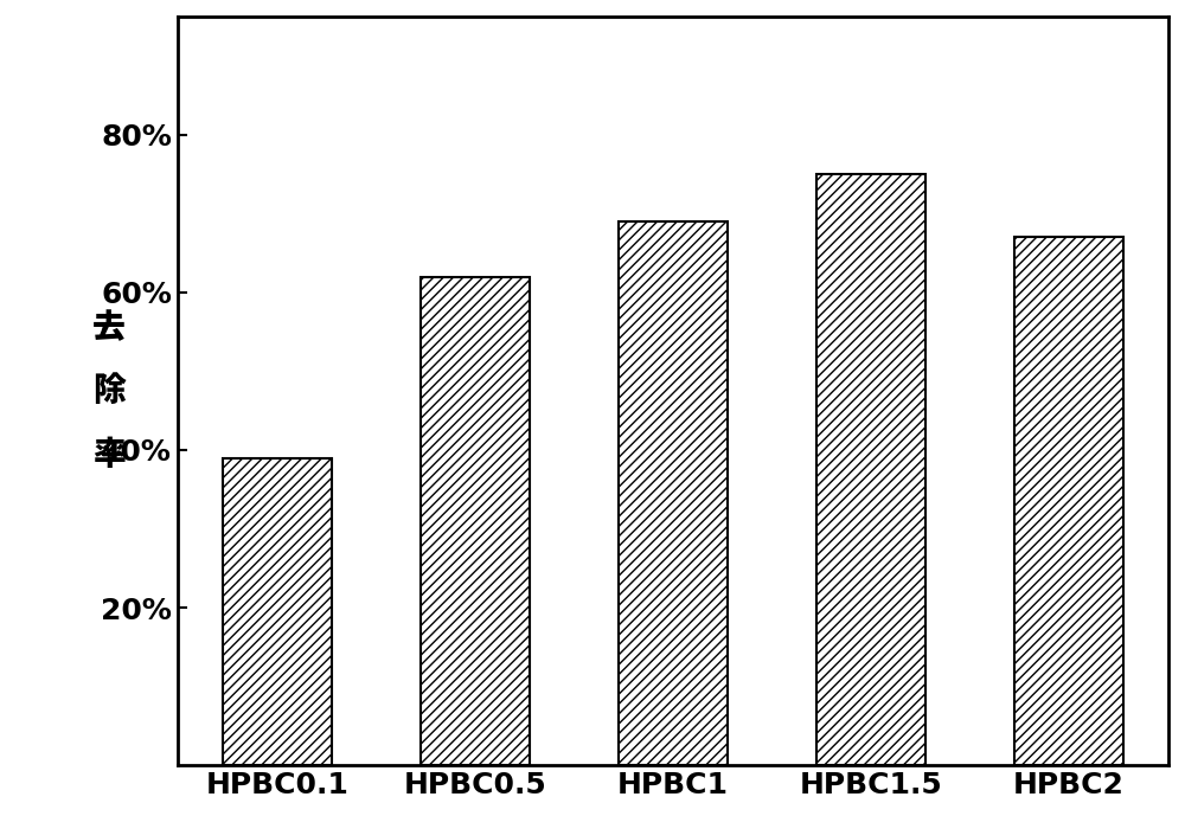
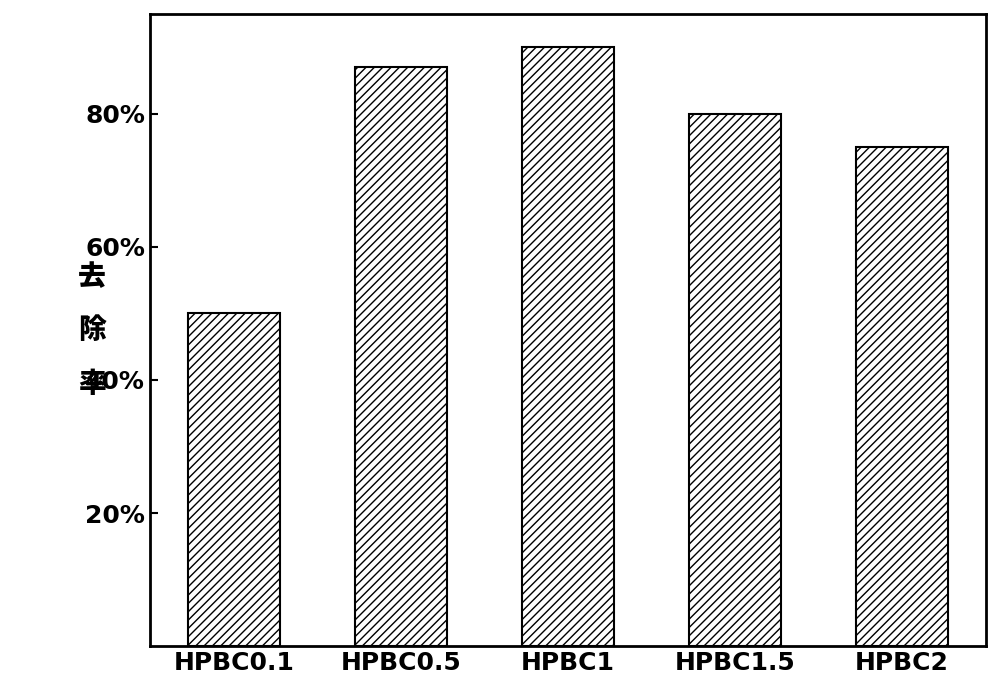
HPBC0.1: 39% -> 50%
HPBC0.5: 62% -> 87%
HPBC1: 69% -> 90%
HPBC1.5: 75% -> 80%
HPBC2: 67% -> 75%
